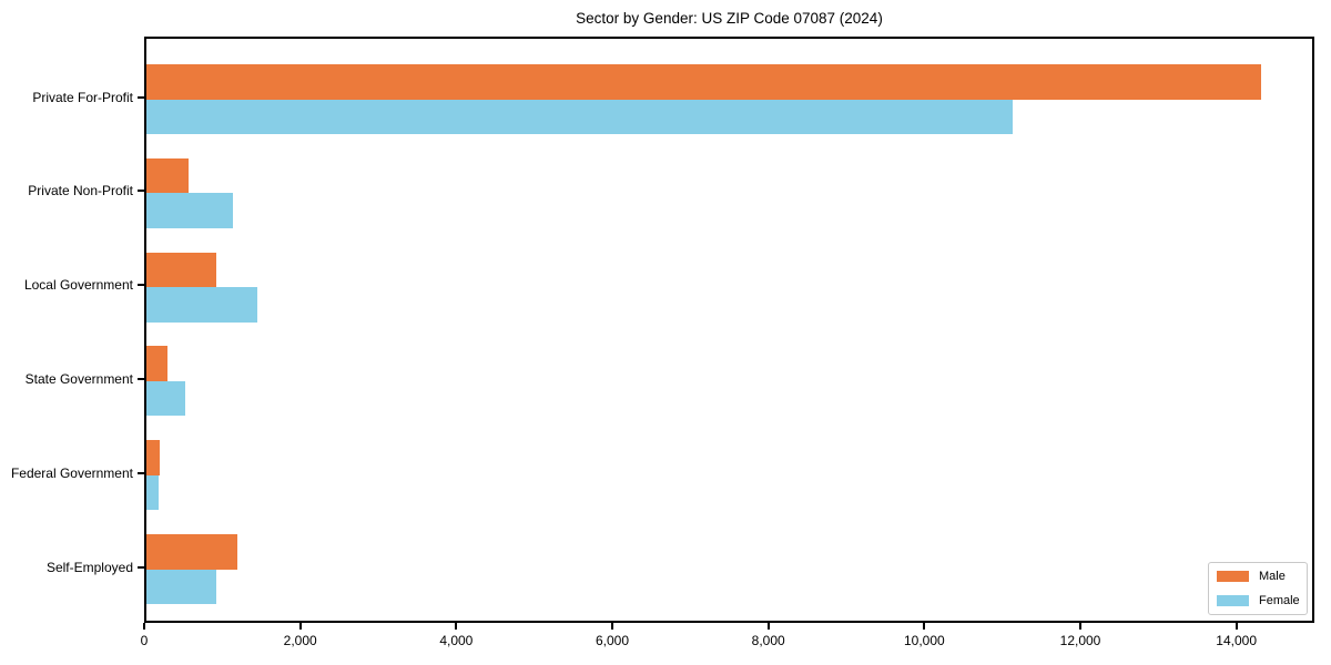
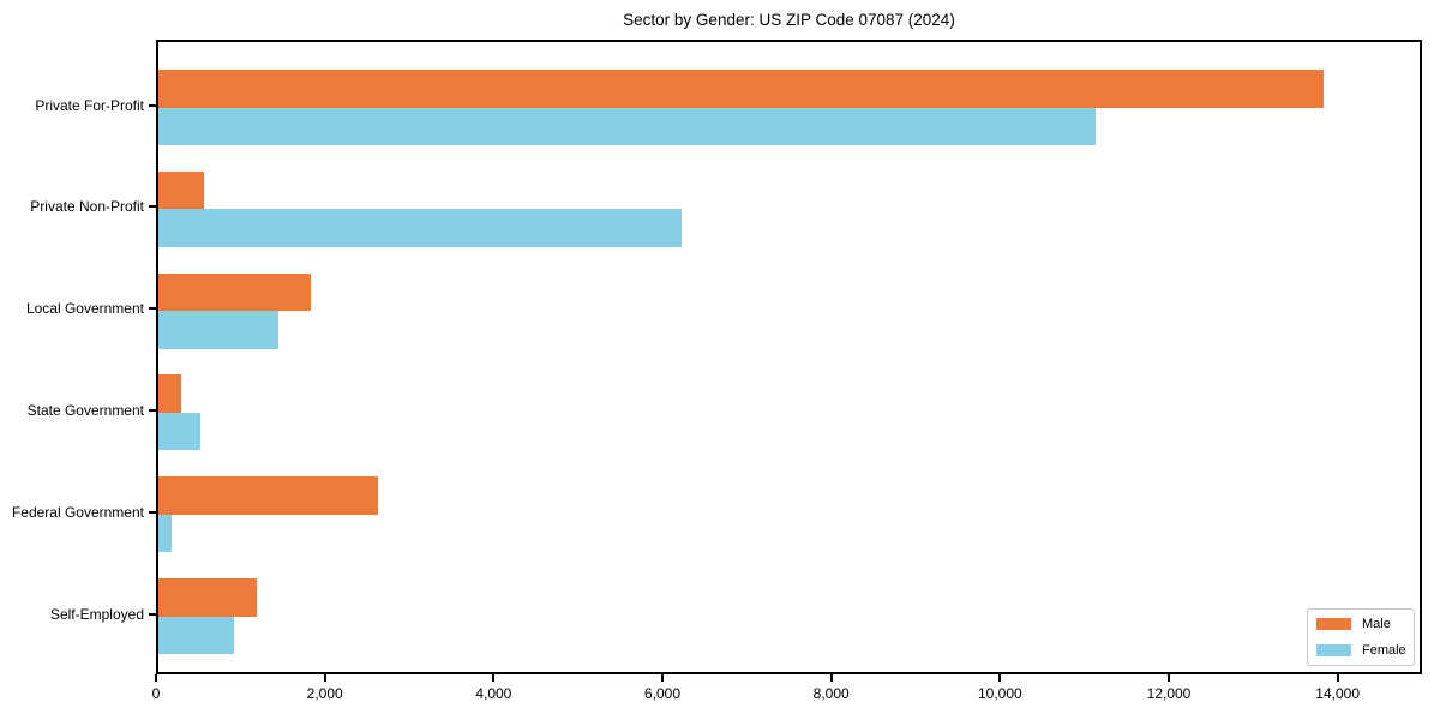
Male/Private For-Profit: 14300 -> 13800
Female/Private Non-Profit: 1100 -> 6200
Male/Local Government: 900 -> 1800
Male/Federal Government: 200 -> 2600
